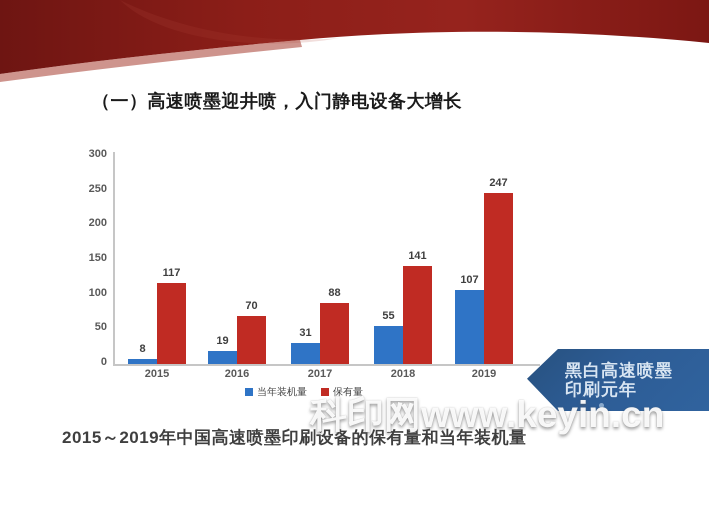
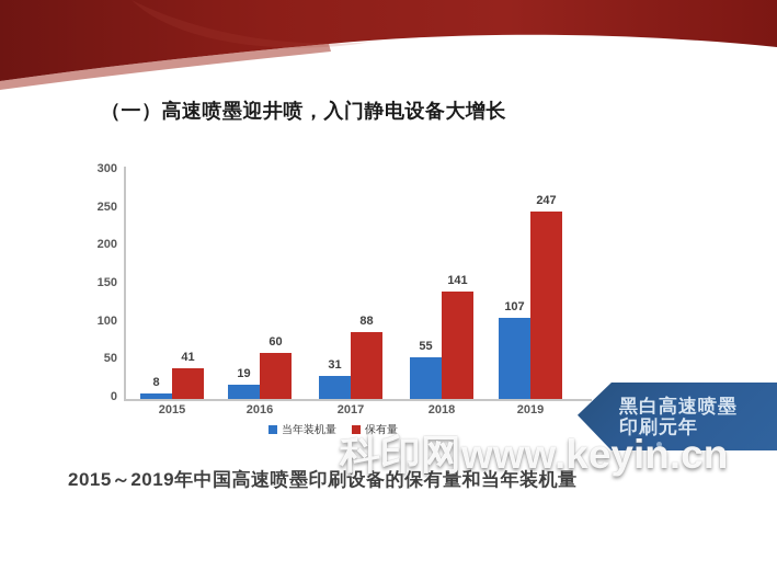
保有量/2015: 117 -> 41
保有量/2016: 70 -> 60
